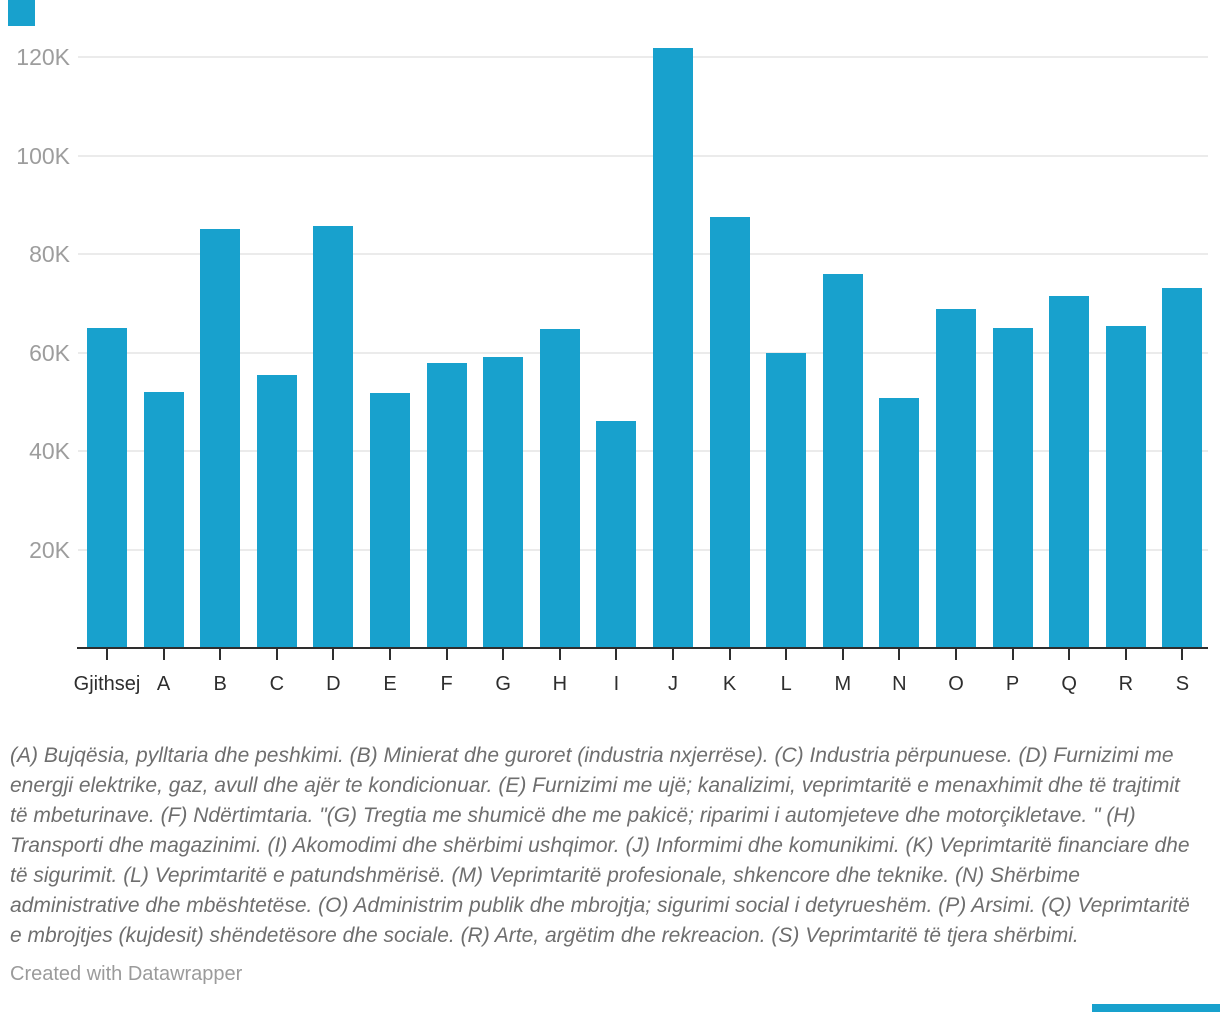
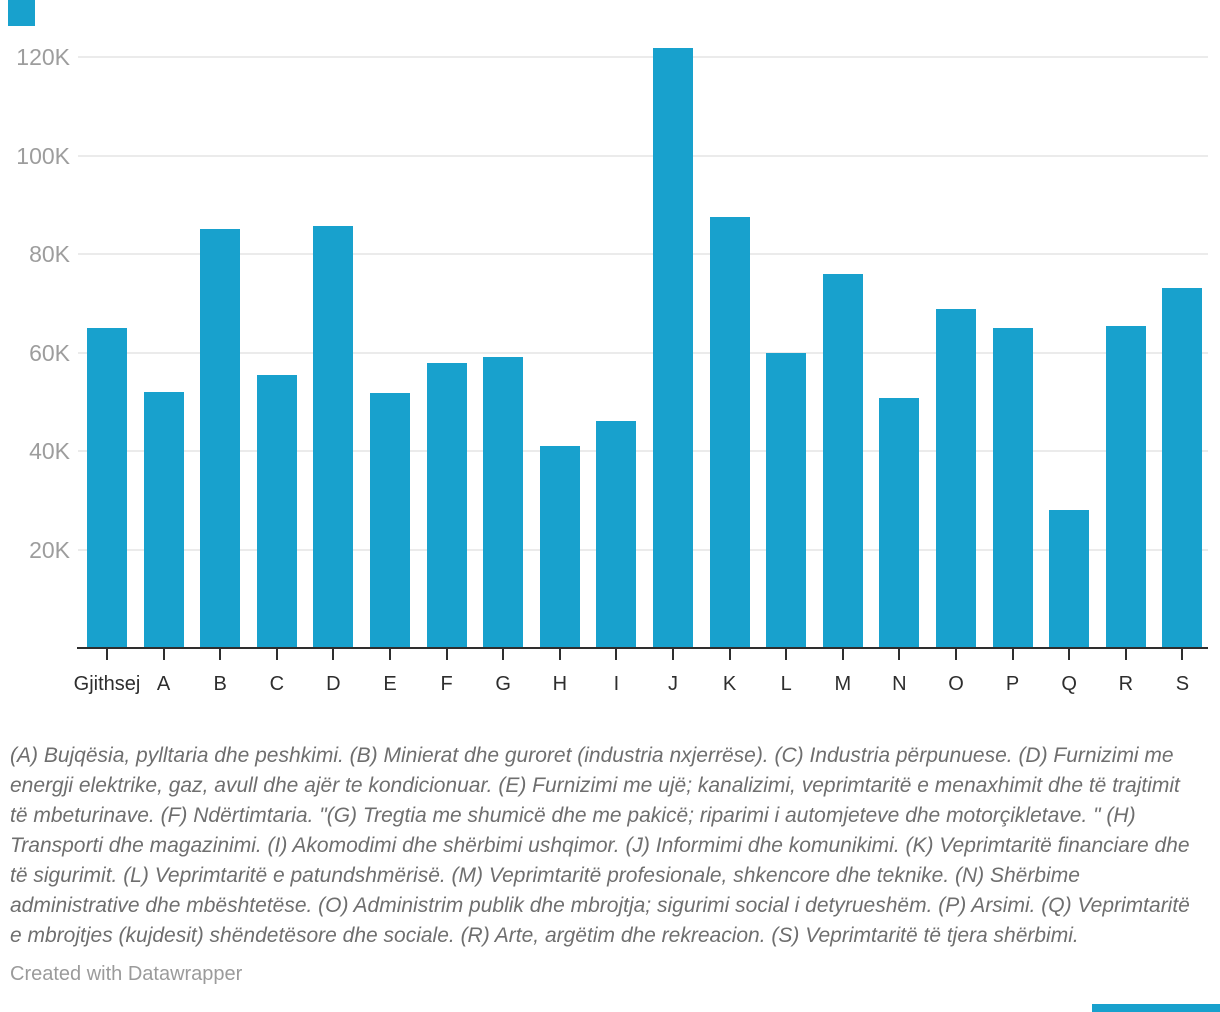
H: 65K -> 41K
Q: 72K -> 28K
